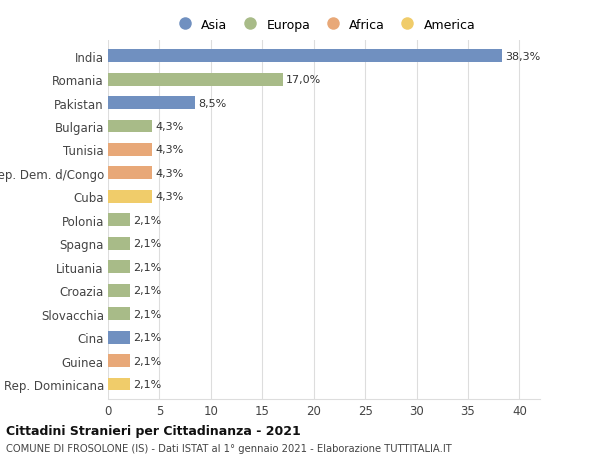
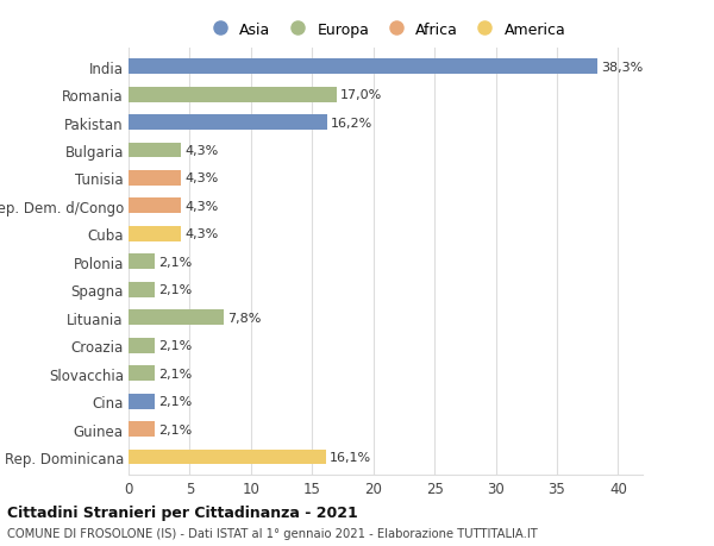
Pakistan: 8,5% -> 16,2%
Lituania: 2,1% -> 7,8%
Rep. Dominicana: 2,1% -> 16,1%
